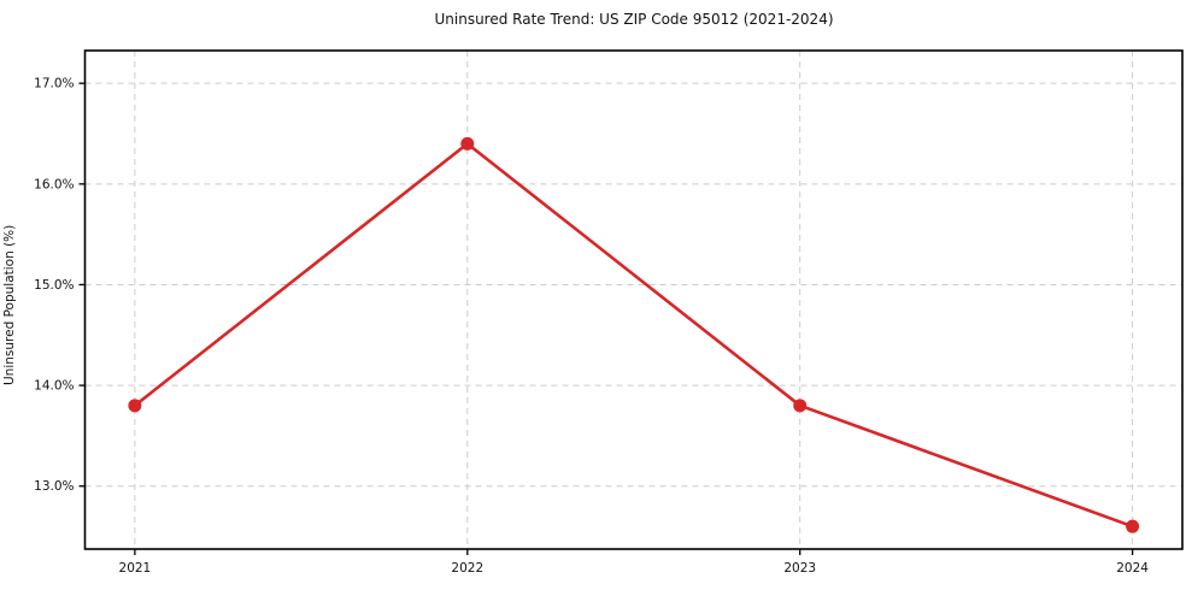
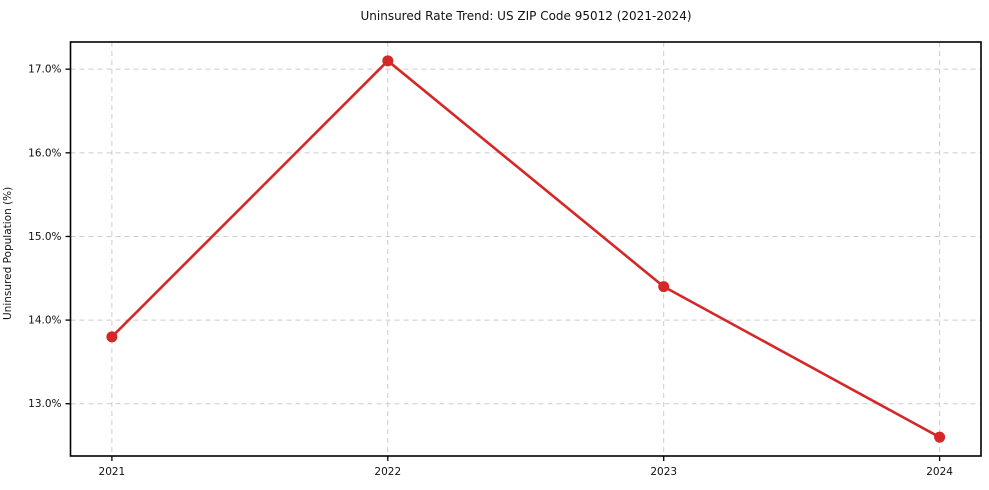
2022: 16.4% -> 17.1%
2023: 13.8% -> 14.4%
